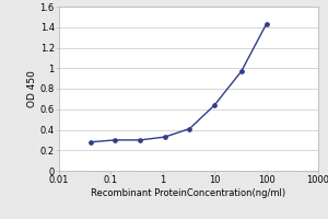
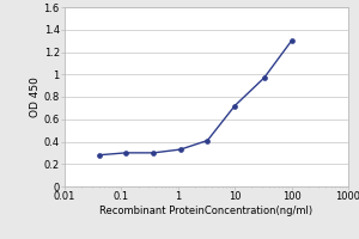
10: 0.64 -> 0.72
100: 1.43 -> 1.30
